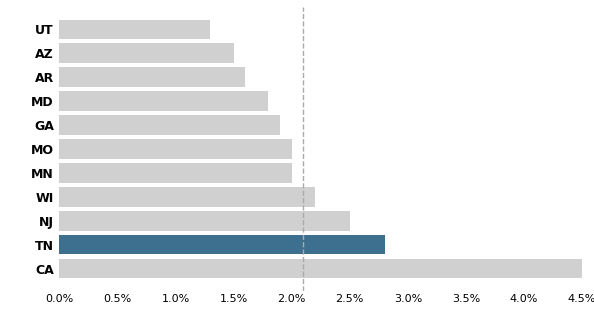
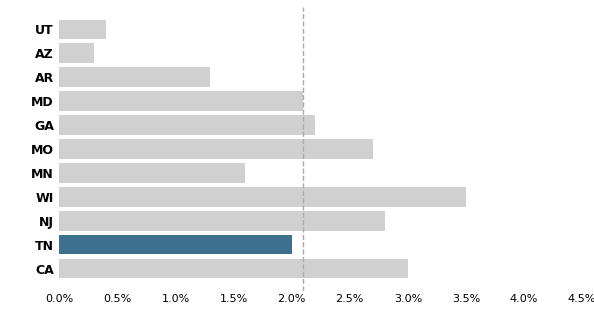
UT: 1.3% -> 0.4%
AZ: 1.5% -> 0.3%
AR: 1.6% -> 1.3%
MD: 1.8% -> 2.1%
GA: 1.9% -> 2.2%
MO: 2.0% -> 2.7%
MN: 2.0% -> 1.6%
WI: 2.2% -> 3.5%
NJ: 2.5% -> 2.8%
TN: 2.8% -> 2.0%
CA: 4.5% -> 3.0%
